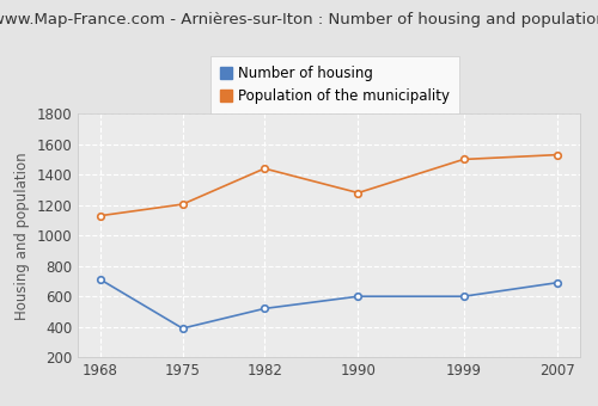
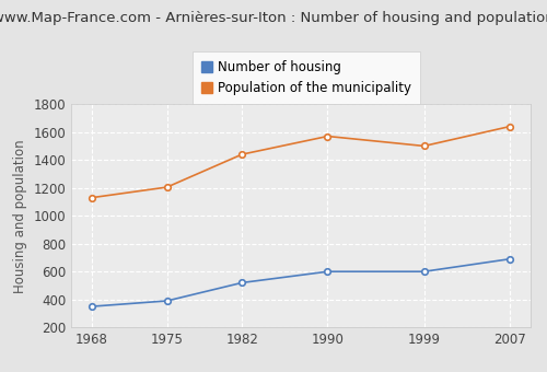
Number of housing/1968: 710 -> 350
Population of the municipality/1990: 1280 -> 1570
Population of the municipality/2007: 1530 -> 1640
